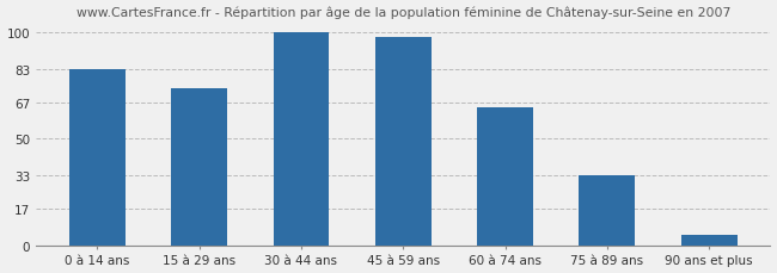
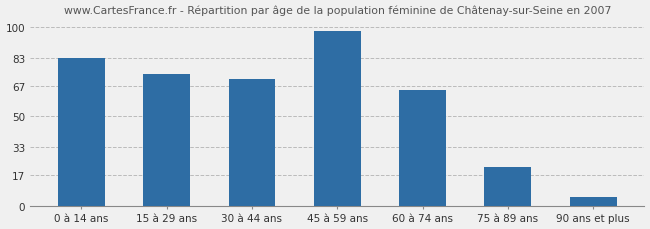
30 à 44 ans: 100 -> 71
75 à 89 ans: 33 -> 22
